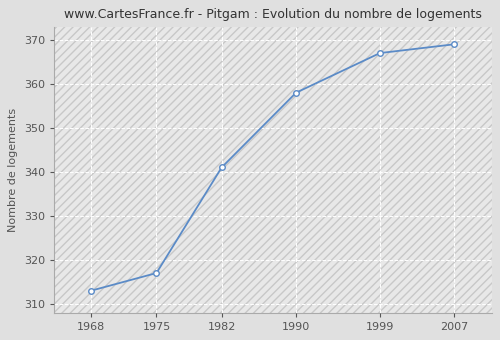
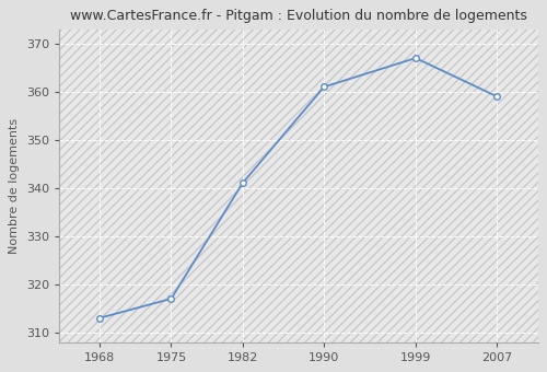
1990: 358 -> 361
2007: 369 -> 359
